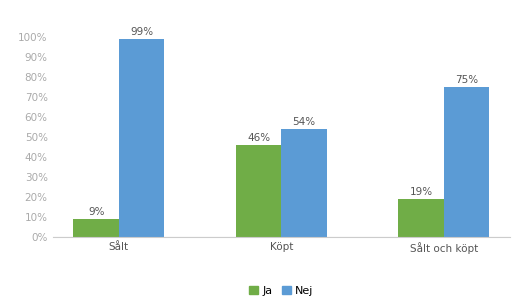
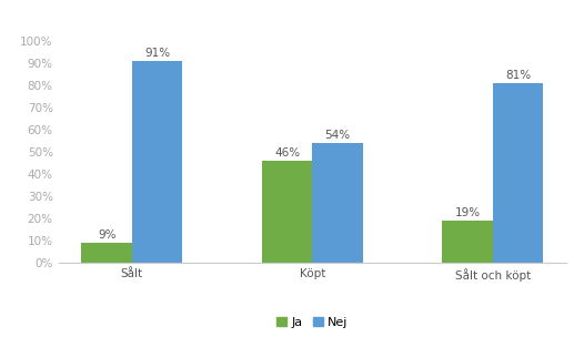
Nej/Sålt: 99% -> 91%
Nej/Sålt och köpt: 75% -> 81%
